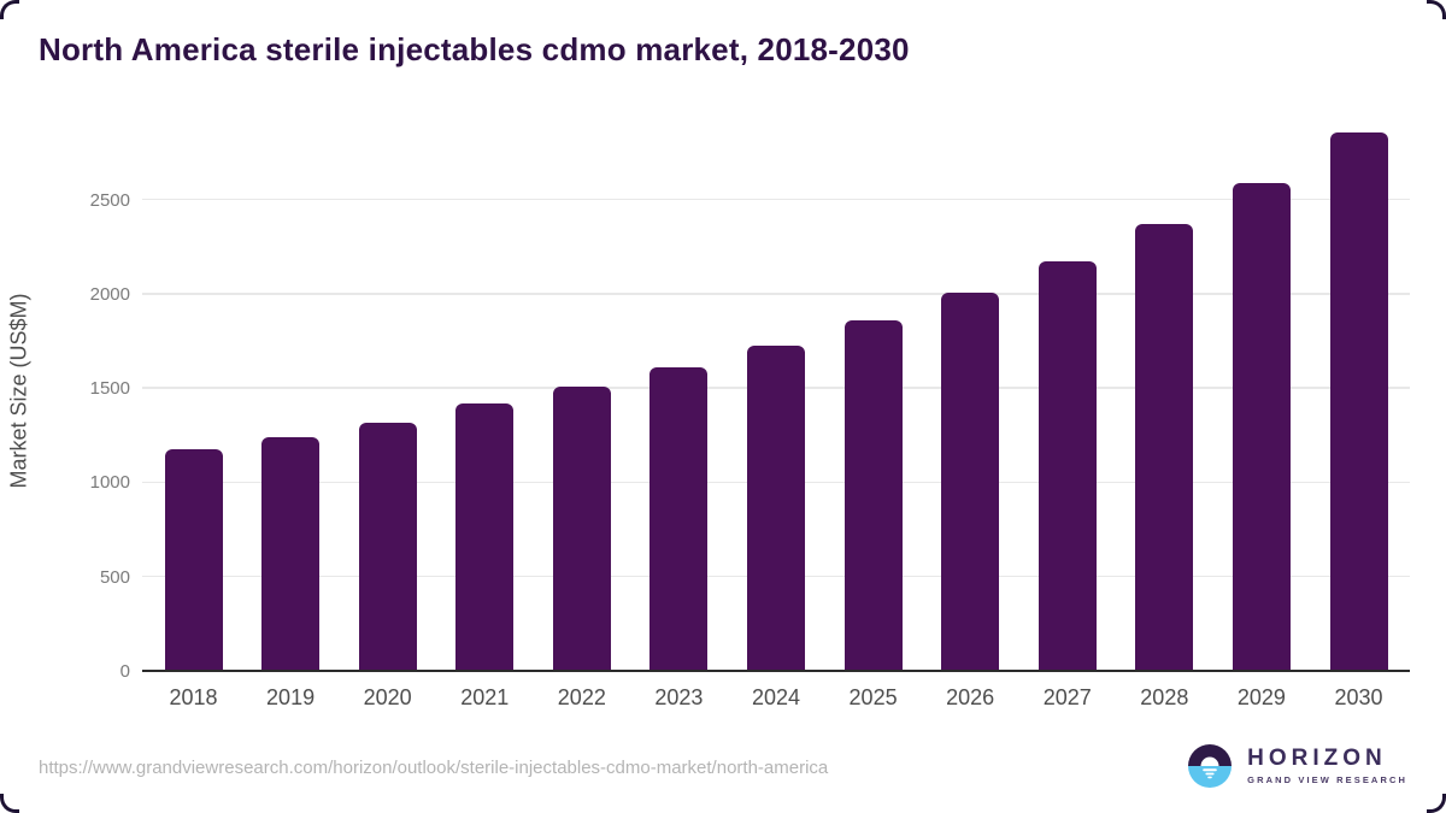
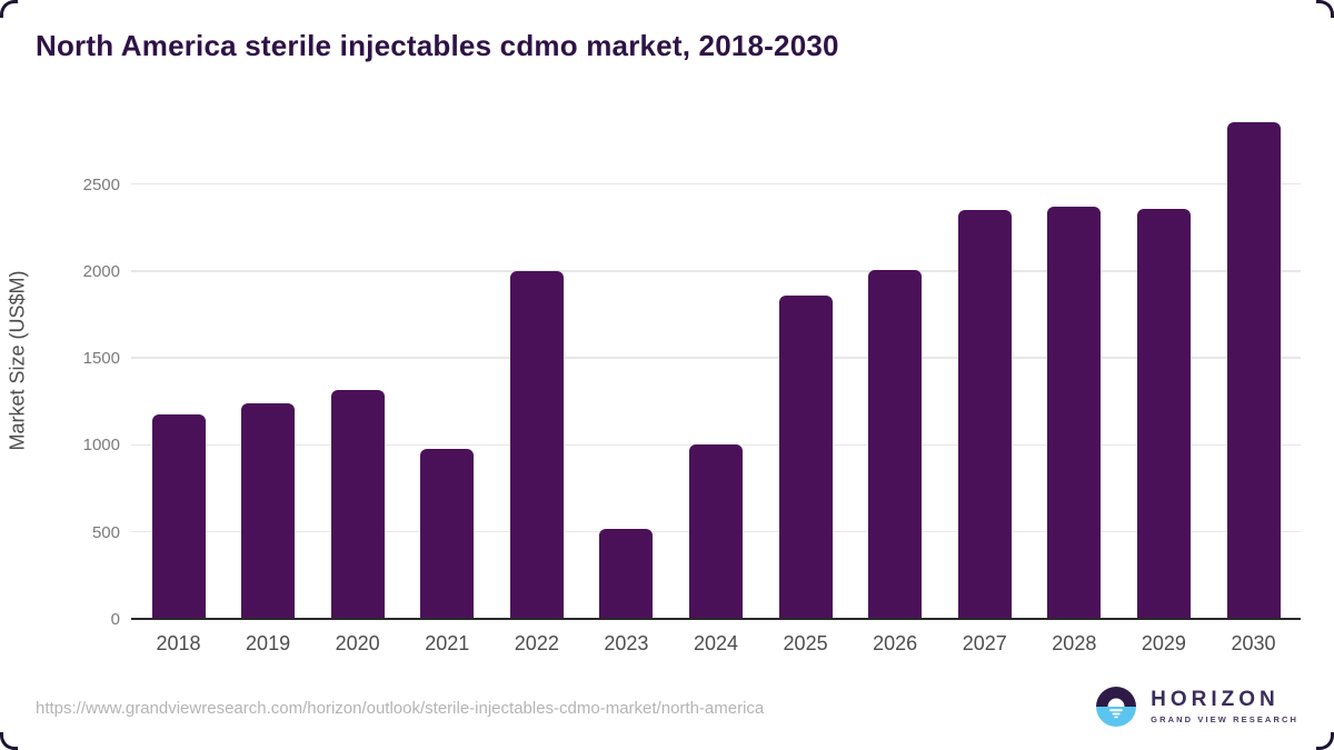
2021: 1420 -> 980
2022: 1500 -> 2000
2023: 1610 -> 520
2024: 1720 -> 1000
2027: 2170 -> 2350
2029: 2590 -> 2360
